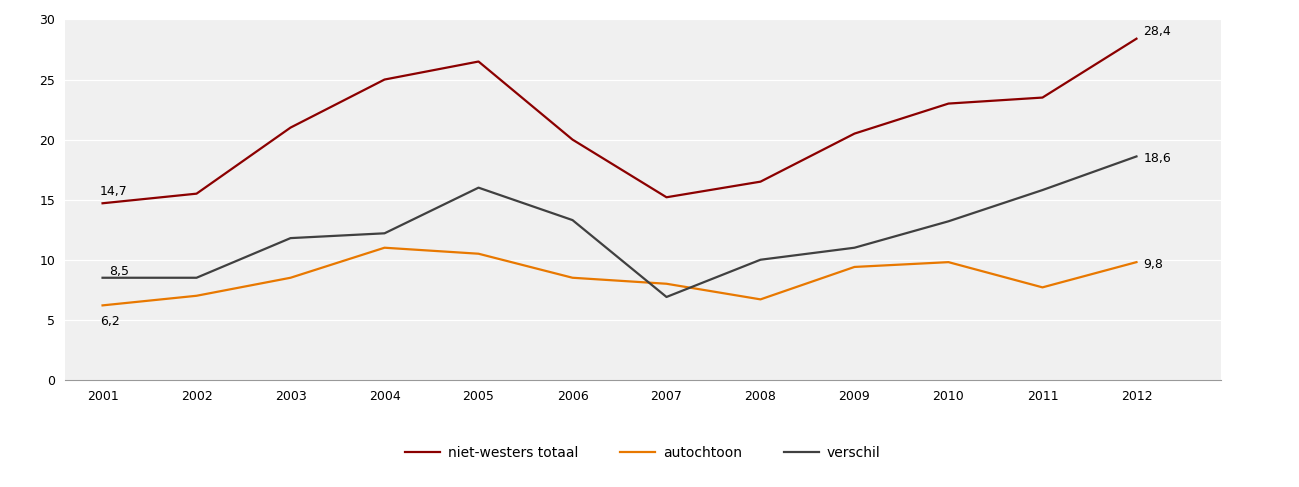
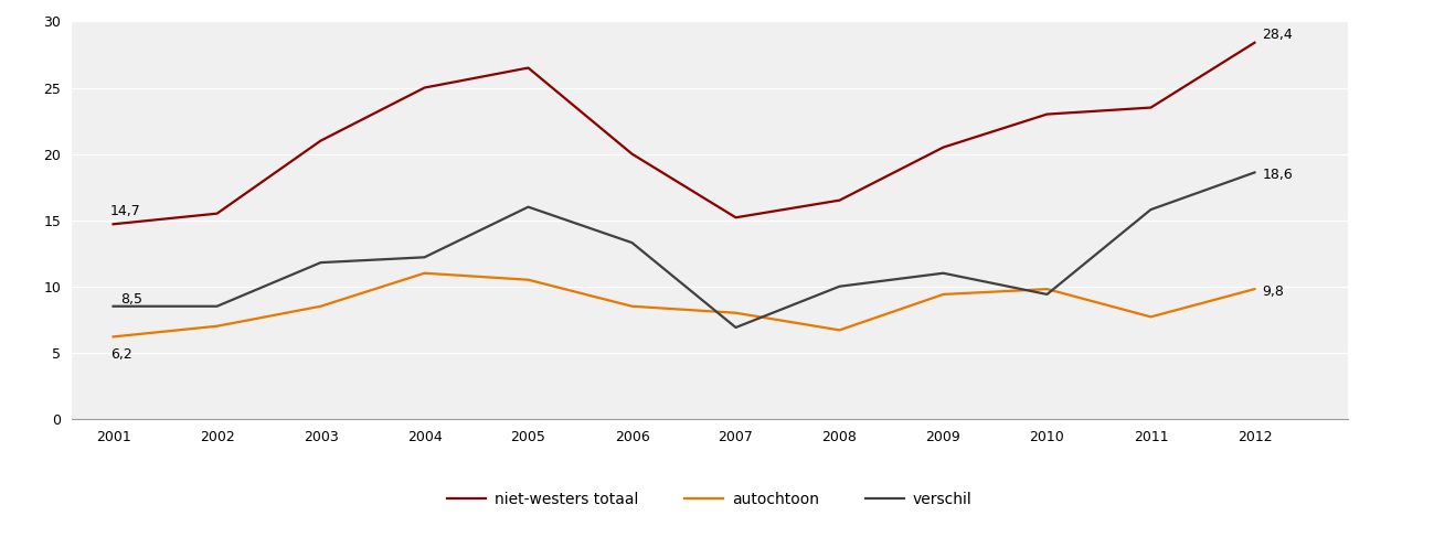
verschil/2010: 13.2 -> 9.4
